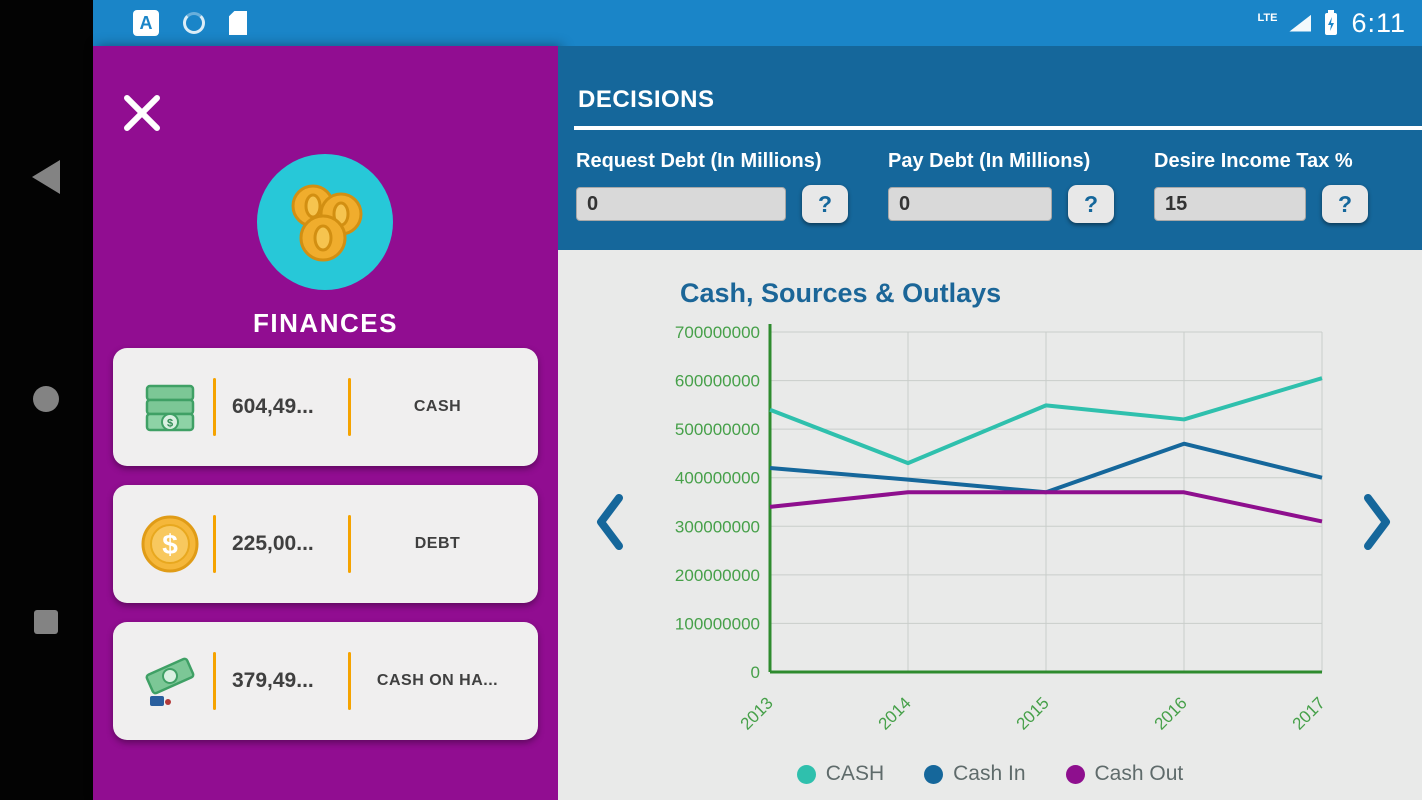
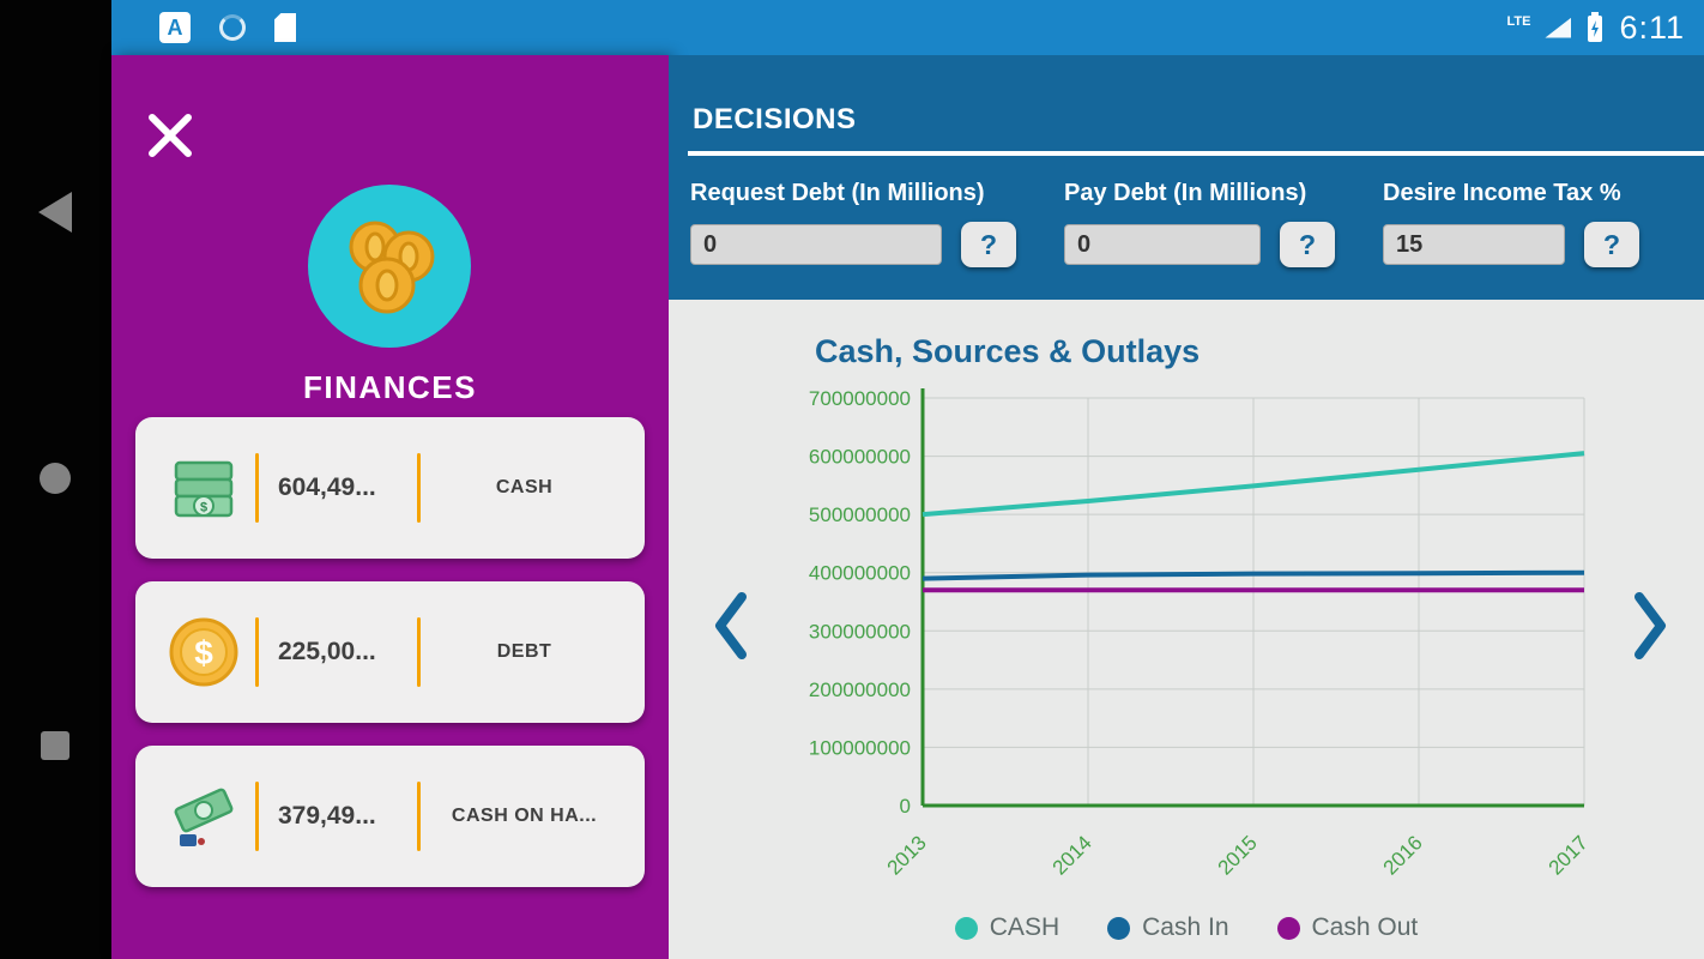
CASH/2013: 540000000 -> 500000000
Cash In/2013: 420000000 -> 390000000
Cash Out/2013: 340000000 -> 370000000
CASH/2014: 430000000 -> 520000000
Cash In/2015: 370000000 -> 400000000
CASH/2016: 520000000 -> 580000000
Cash In/2016: 470000000 -> 400000000
Cash Out/2017: 310000000 -> 370000000
